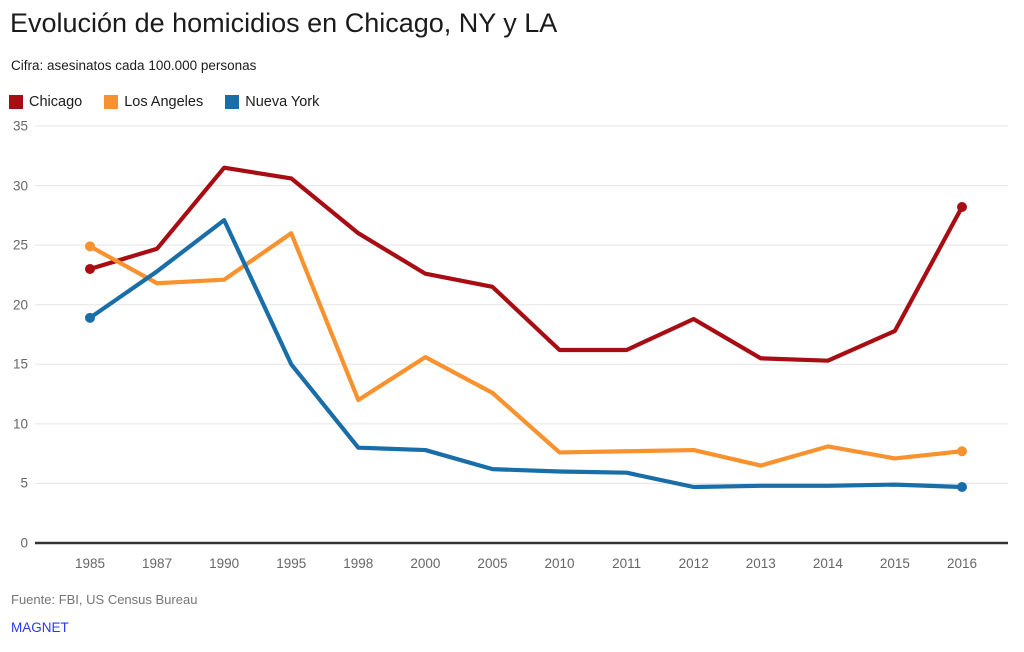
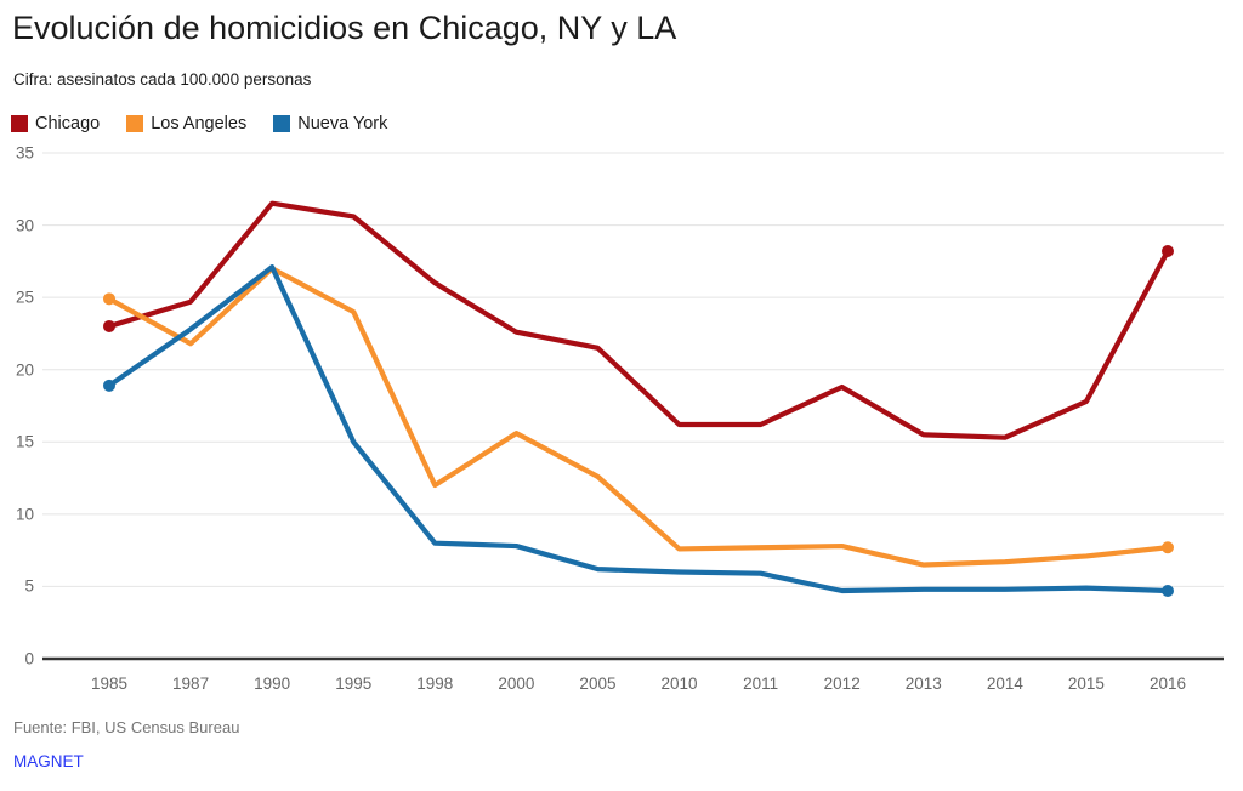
Los Angeles/1990: 22.1 -> 27.0
Los Angeles/1995: 26.0 -> 24.0
Los Angeles/2014: 8.1 -> 6.7
